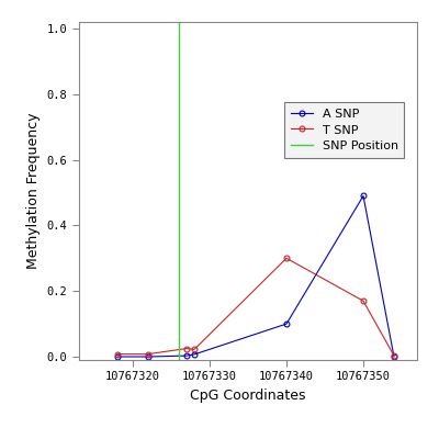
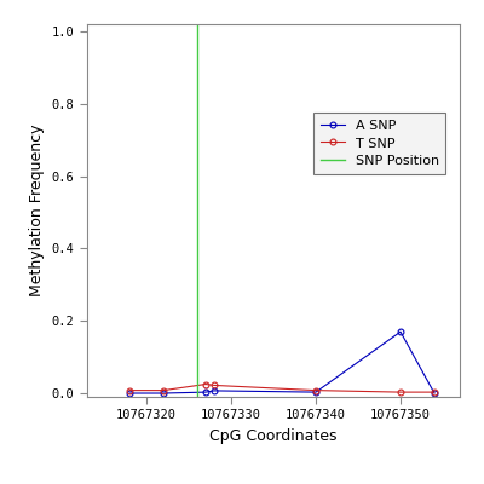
A SNP/10767340: 0.100 -> 0.003
T SNP/10767340: 0.300 -> 0.008
A SNP/10767350: 0.490 -> 0.170
T SNP/10767350: 0.170 -> 0.003
